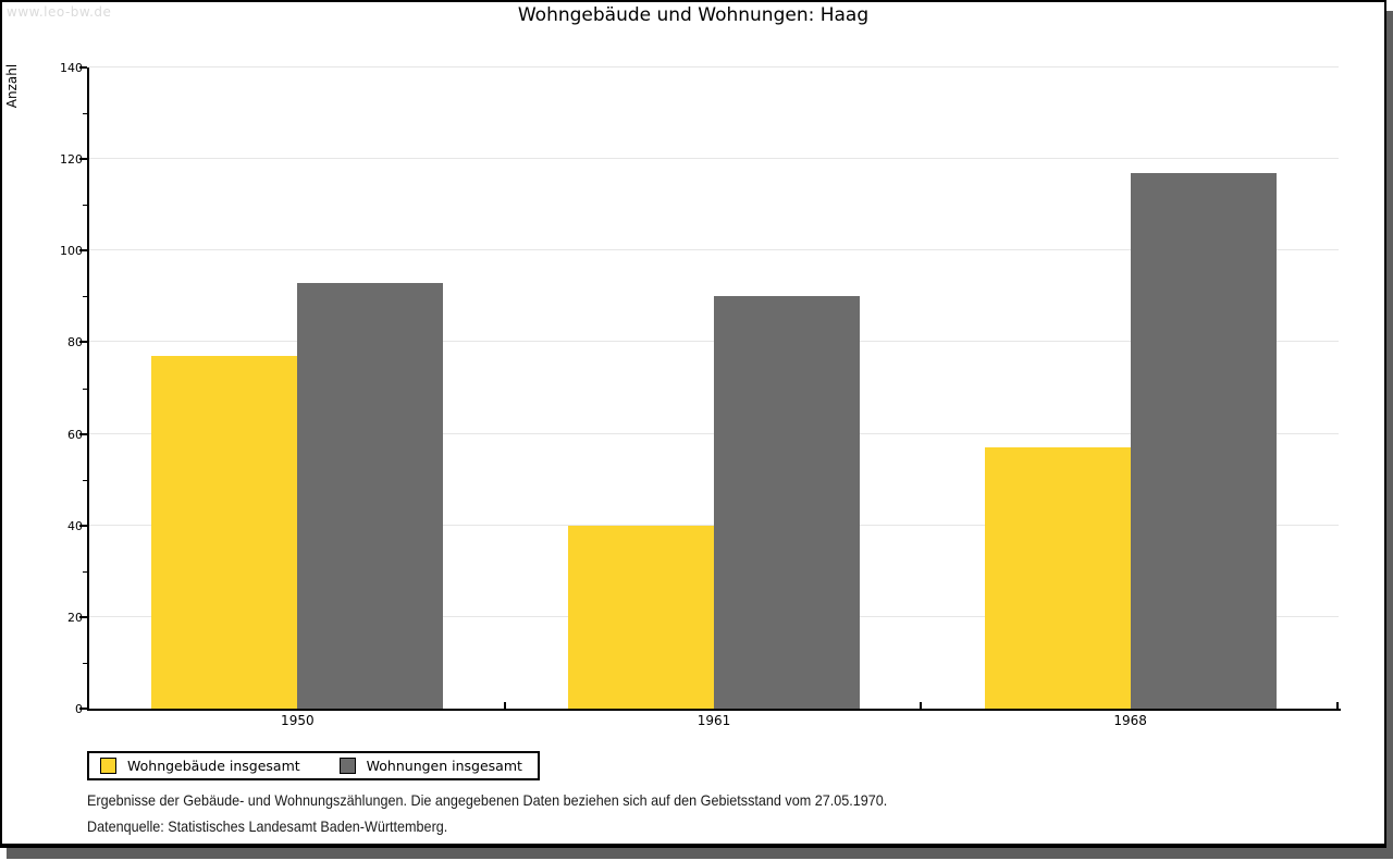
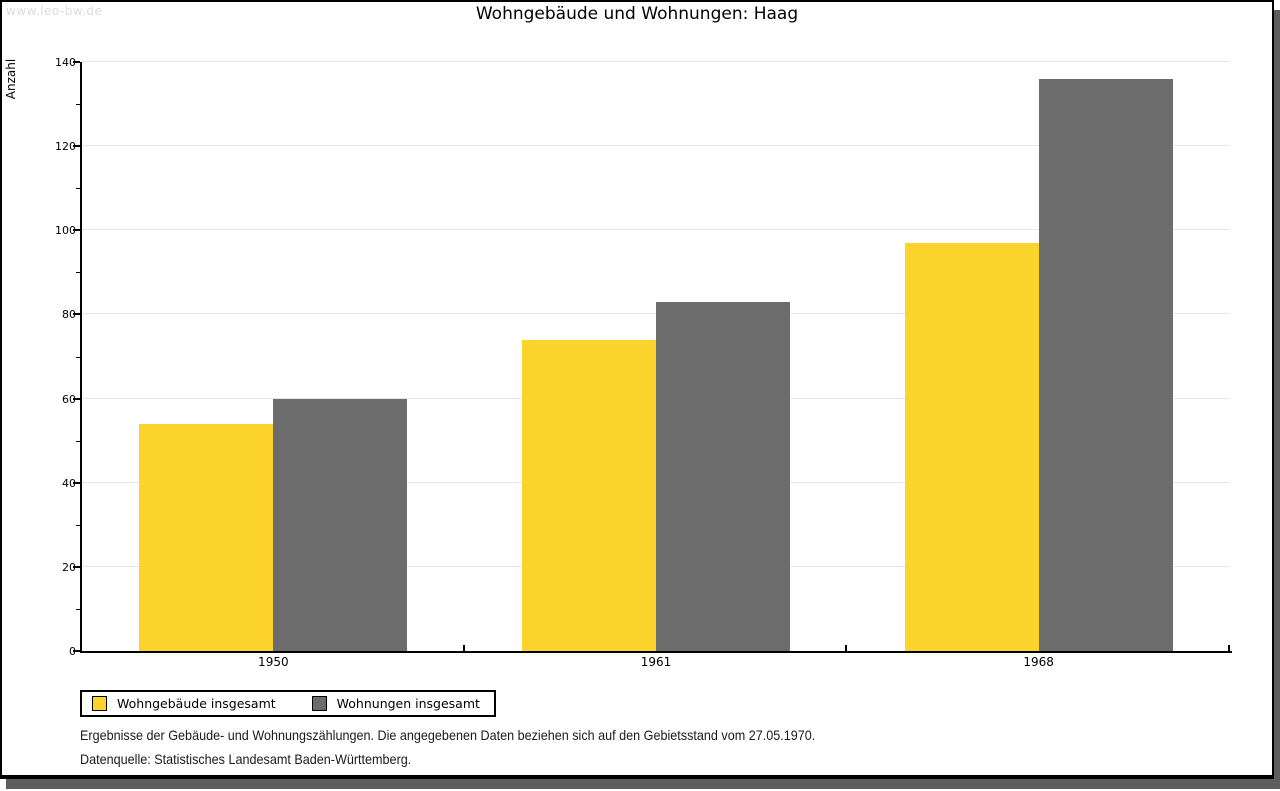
Wohngebäude insgesamt/1950: 77 -> 54
Wohnungen insgesamt/1950: 93 -> 60
Wohngebäude insgesamt/1961: 40 -> 74
Wohnungen insgesamt/1961: 90 -> 83
Wohngebäude insgesamt/1968: 57 -> 97
Wohnungen insgesamt/1968: 117 -> 136
